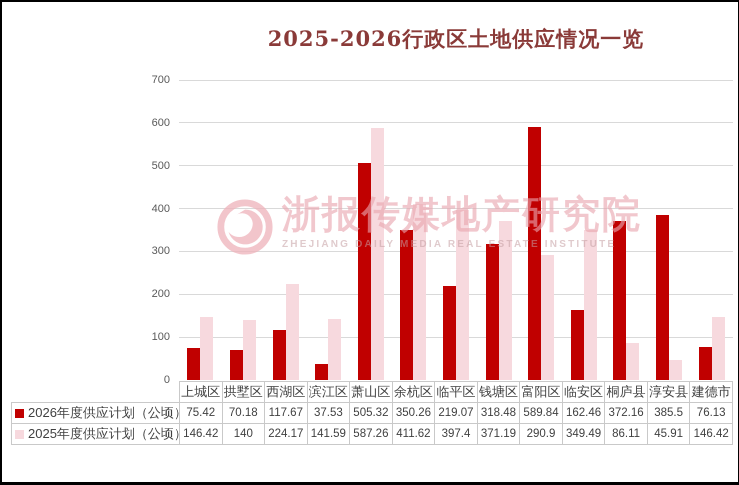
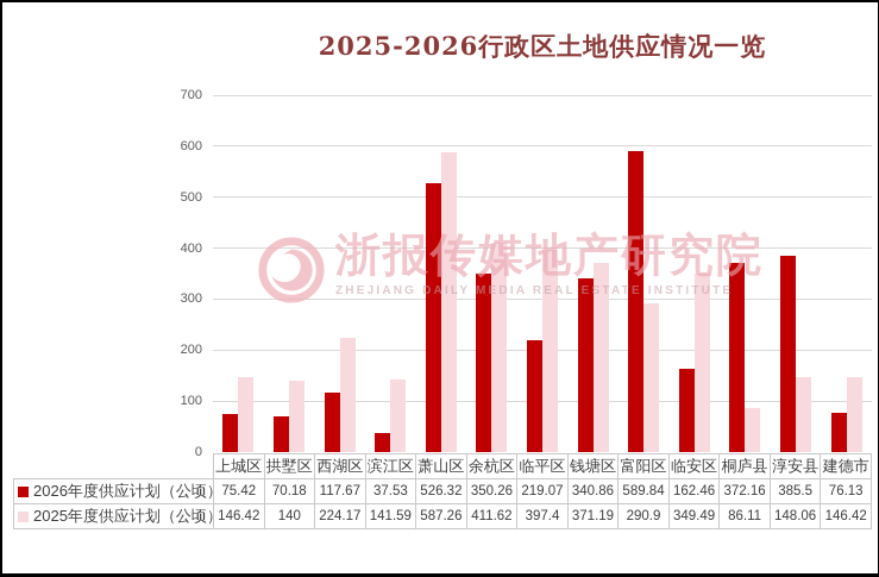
2026年度供应计划（公顷）/萧山区: 505.32 -> 526.32
2026年度供应计划（公顷）/钱塘区: 318.48 -> 340.86
2025年度供应计划（公顷）/淳安县: 45.91 -> 148.06
